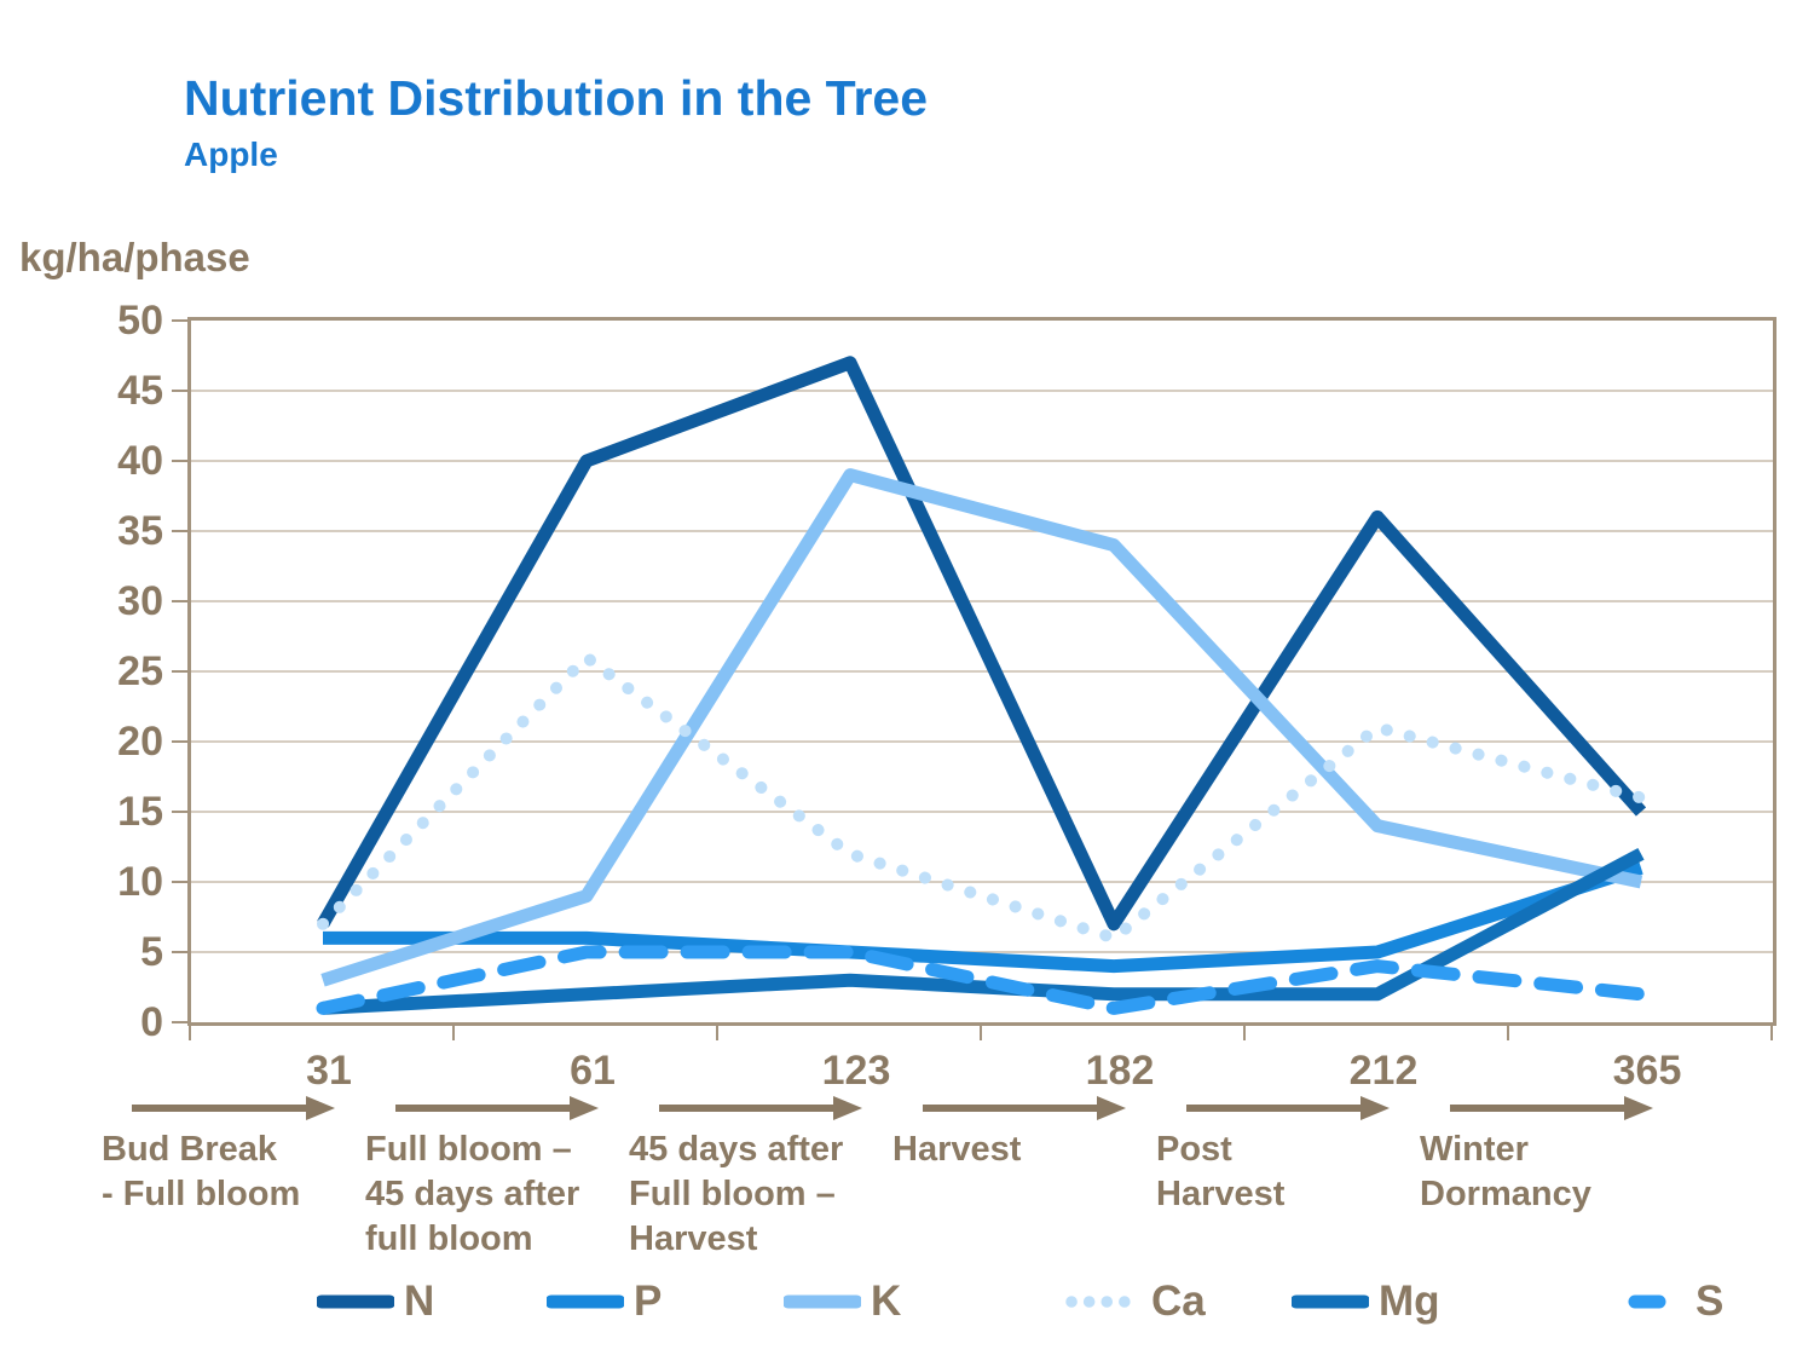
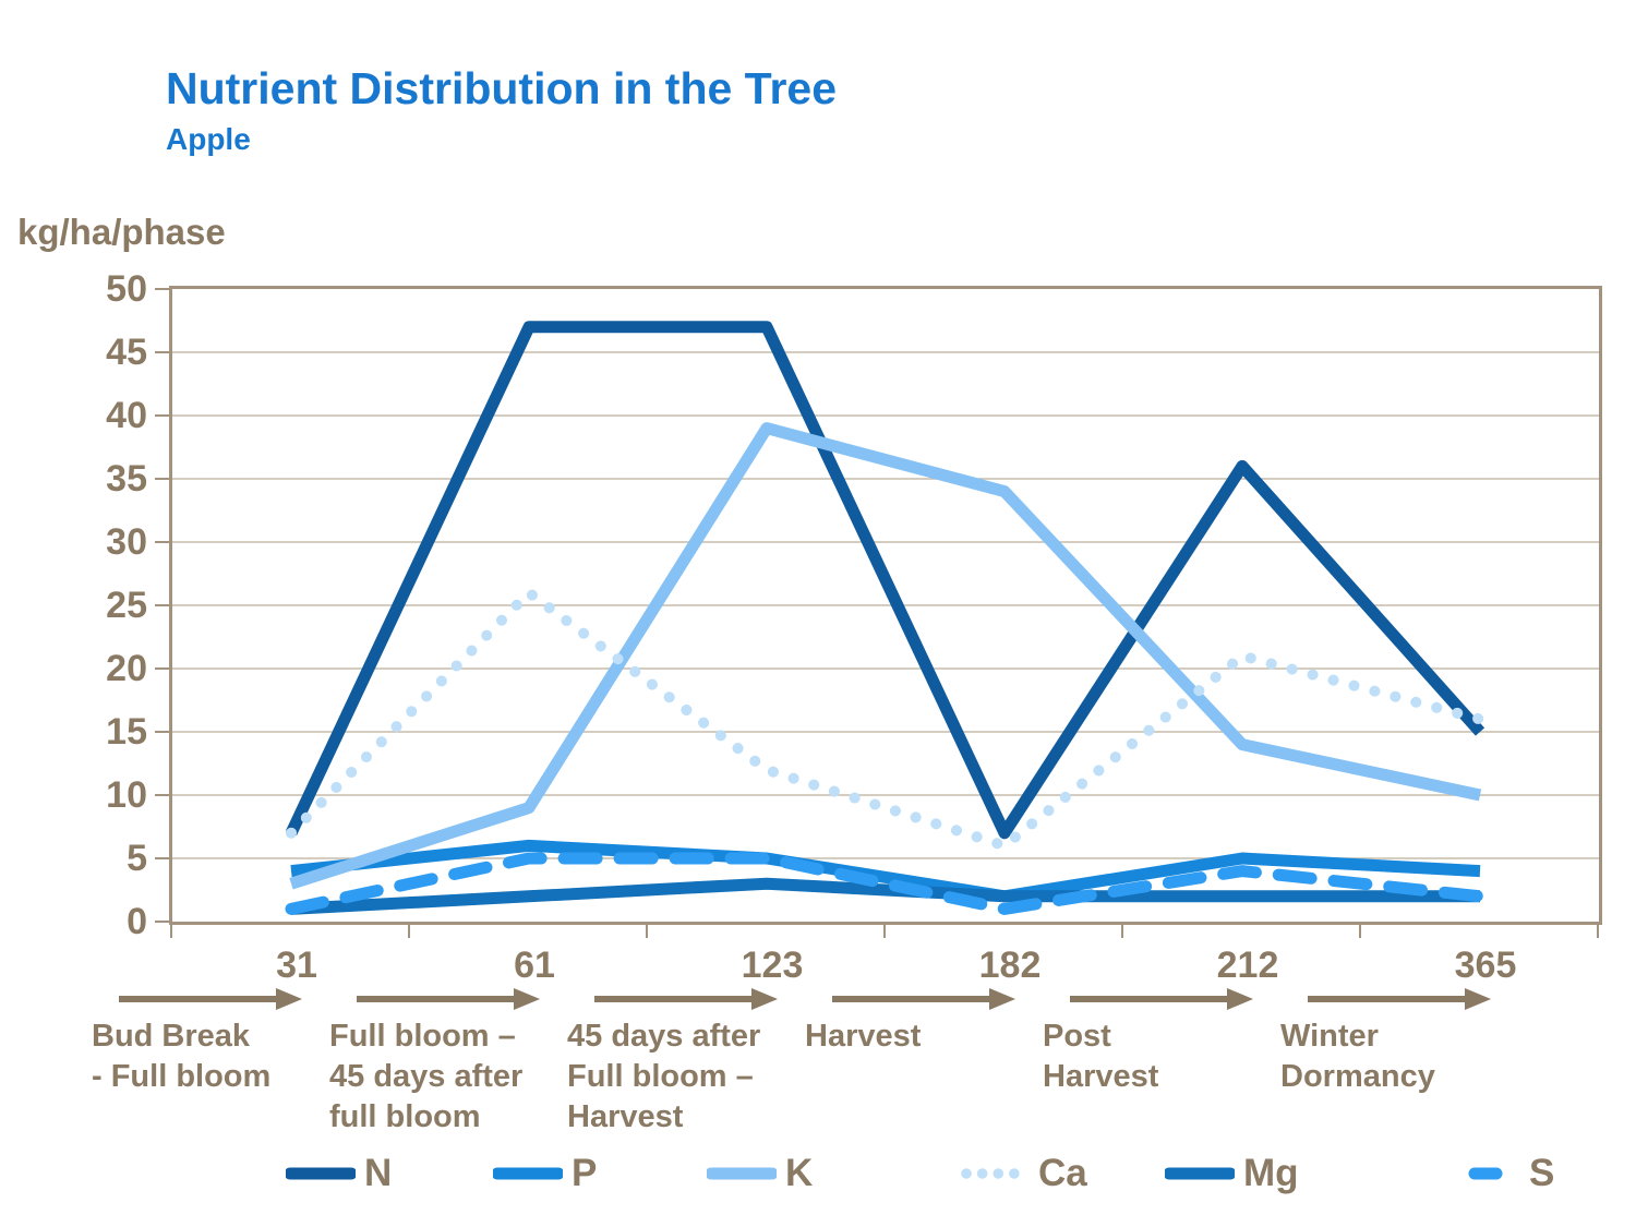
P/31: 6 -> 4
N/61: 40 -> 47
P/182: 4 -> 2
P/365: 11 -> 4
Mg/365: 12 -> 2
